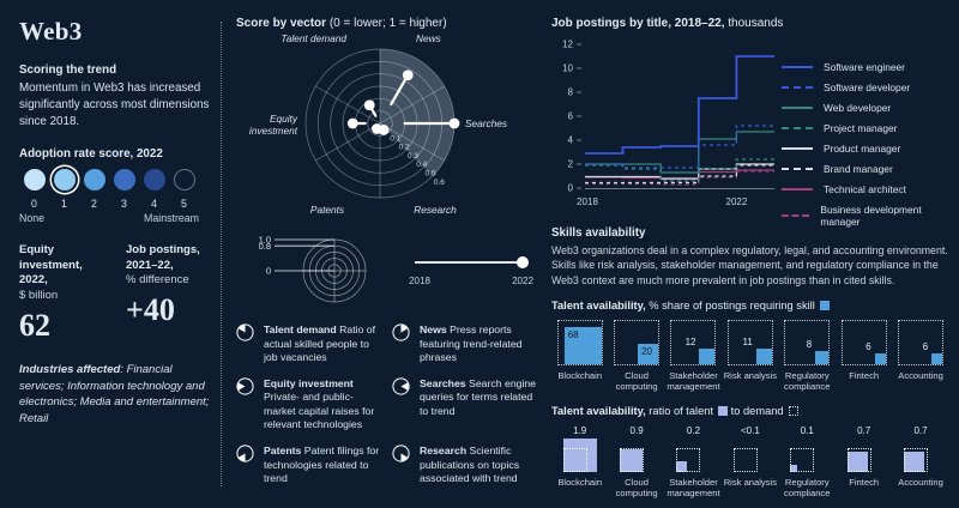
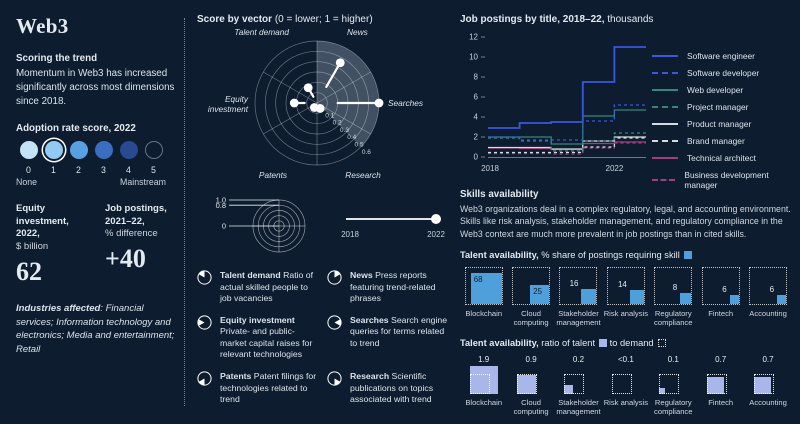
Talent availability, % share of postings requiring skill/Cloud computing: 20 -> 25
Talent availability, % share of postings requiring skill/Stakeholder management: 12 -> 16
Talent availability, % share of postings requiring skill/Risk analysis: 11 -> 14
